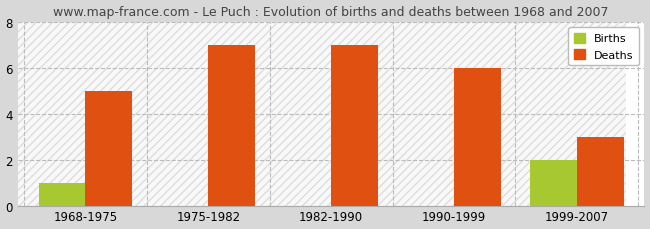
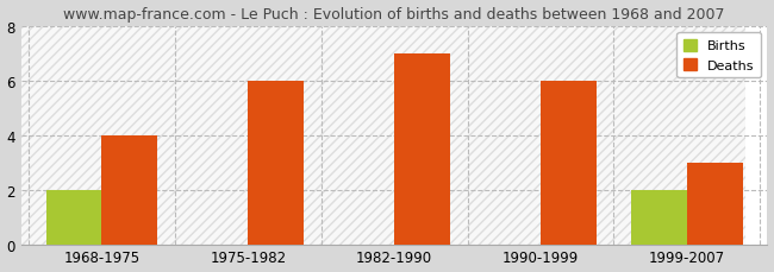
Births/1968-1975: 1 -> 2
Deaths/1968-1975: 5 -> 4
Deaths/1975-1982: 7 -> 6
